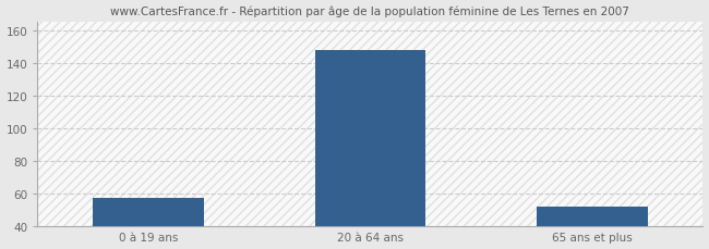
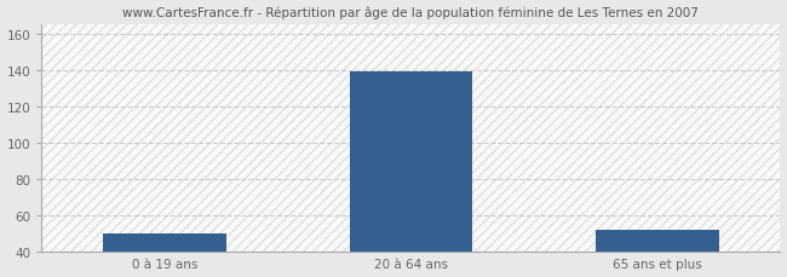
0 à 19 ans: 57 -> 50
20 à 64 ans: 148 -> 139
